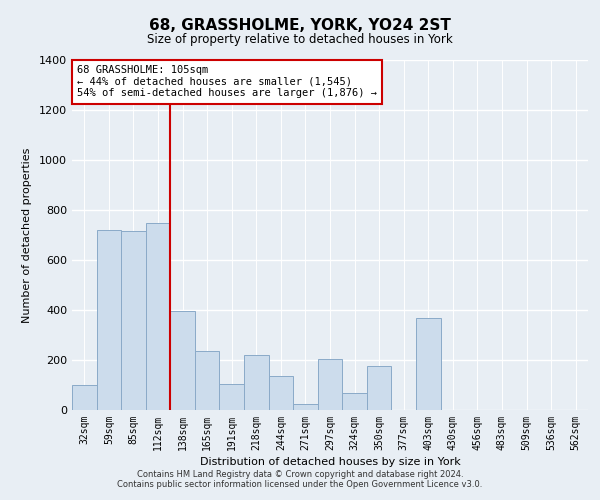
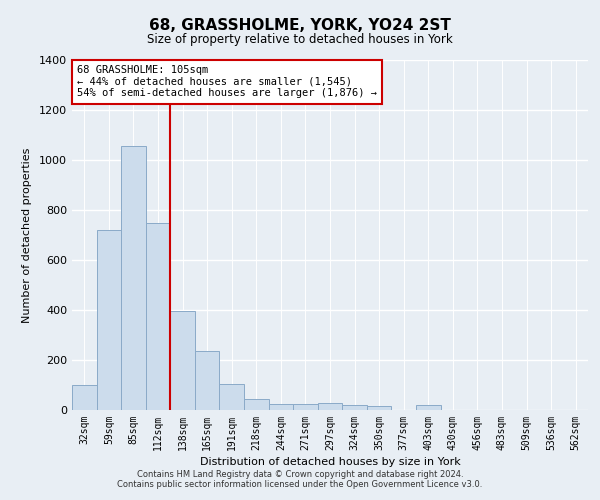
85sqm: 715 -> 1055
218sqm: 220 -> 45
244sqm: 135 -> 25
297sqm: 205 -> 30
324sqm: 70 -> 20
350sqm: 175 -> 15
403sqm: 370 -> 20
